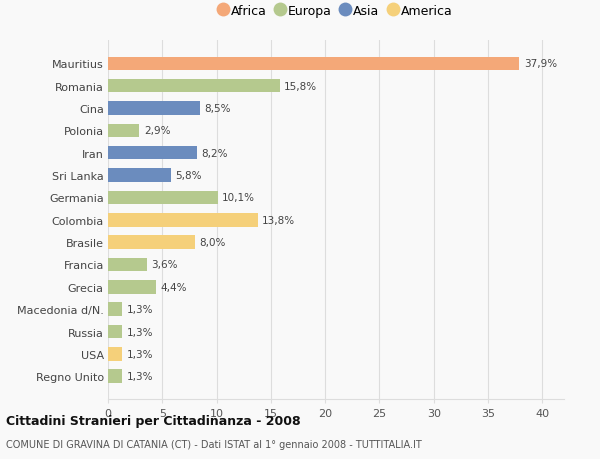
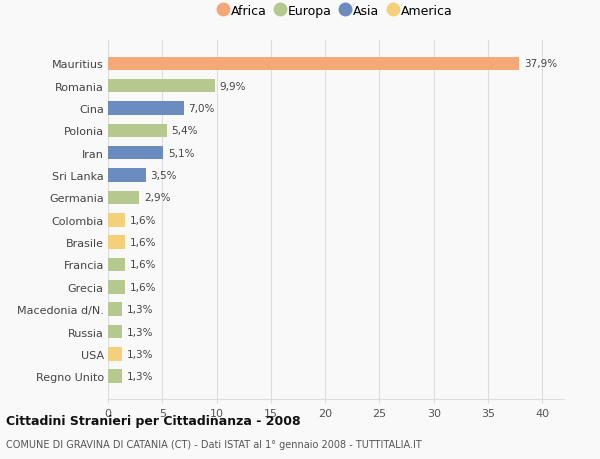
Romania: 15,8% -> 9,9%
Cina: 8,5% -> 7,0%
Polonia: 2,9% -> 5,4%
Iran: 8,2% -> 5,1%
Sri Lanka: 5,8% -> 3,5%
Germania: 10,1% -> 2,9%
Colombia: 13,8% -> 1,6%
Brasile: 8,0% -> 1,6%
Francia: 3,6% -> 1,6%
Grecia: 4,4% -> 1,6%
